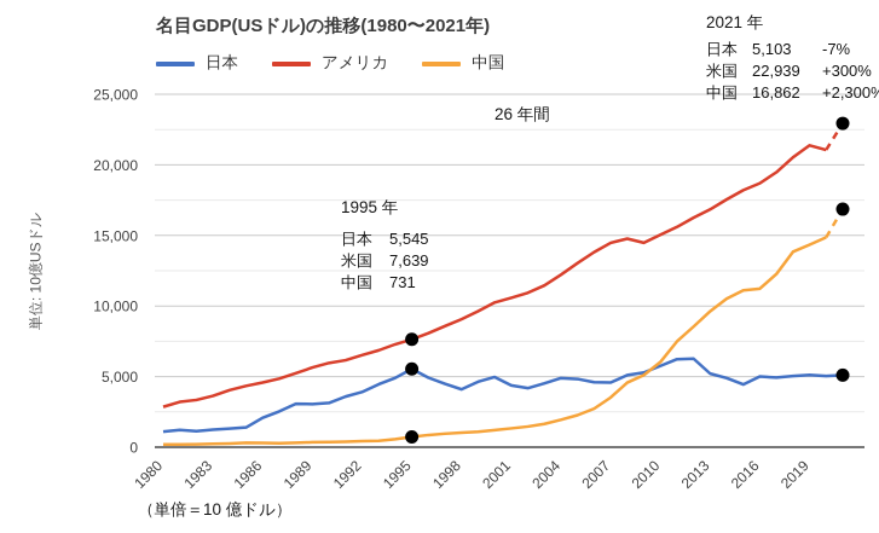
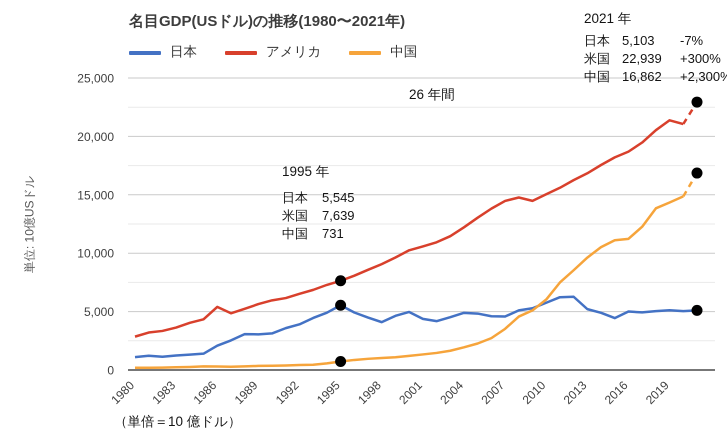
アメリカ/1986: 4600 -> 5400
